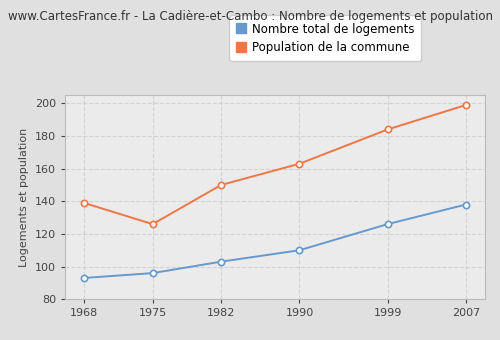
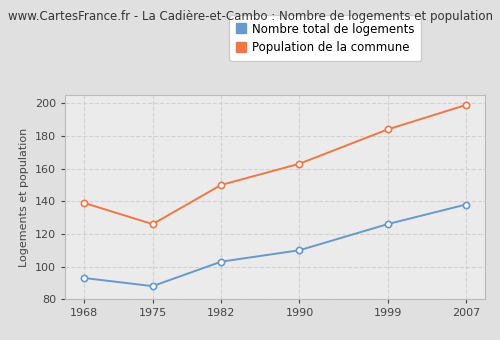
Nombre total de logements/1975: 96 -> 88
